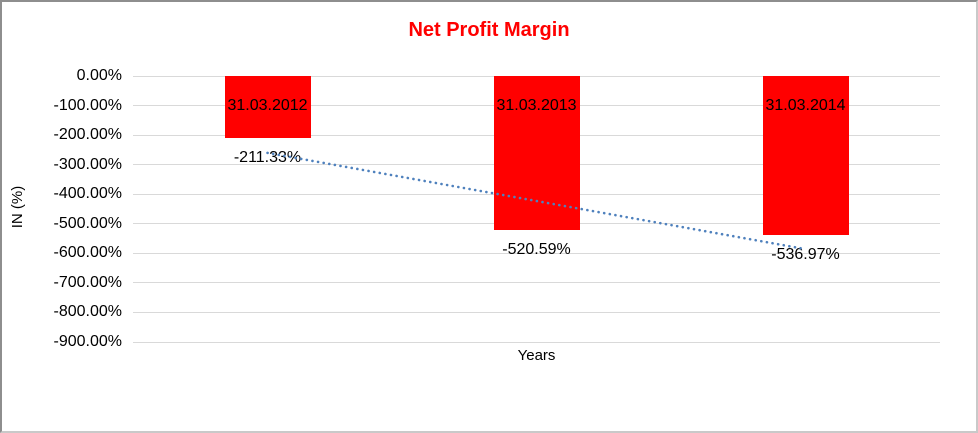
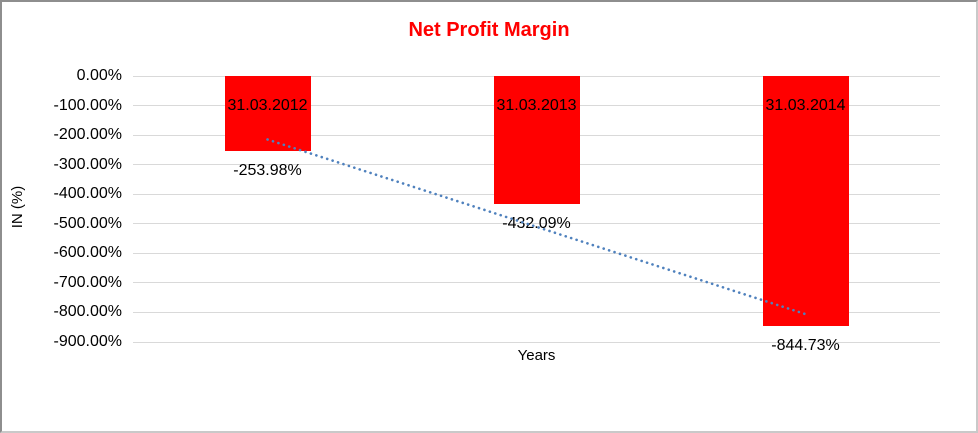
31.03.2012: -211.33% -> -253.98%
31.03.2013: -520.59% -> -432.09%
31.03.2014: -536.97% -> -844.73%
